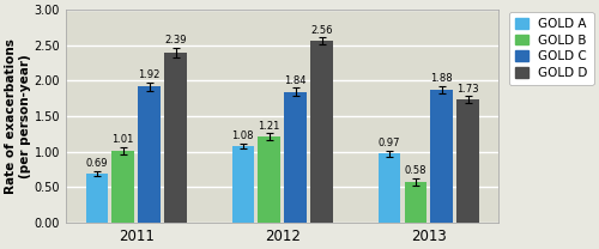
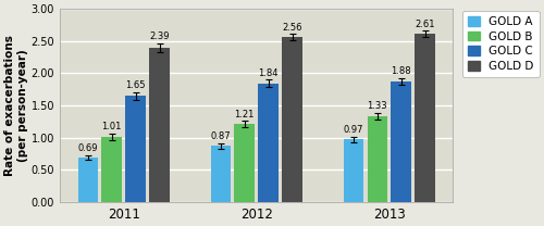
GOLD C/2011: 1.92 -> 1.65
GOLD A/2012: 1.08 -> 0.87
GOLD B/2013: 0.58 -> 1.33
GOLD D/2013: 1.73 -> 2.61
